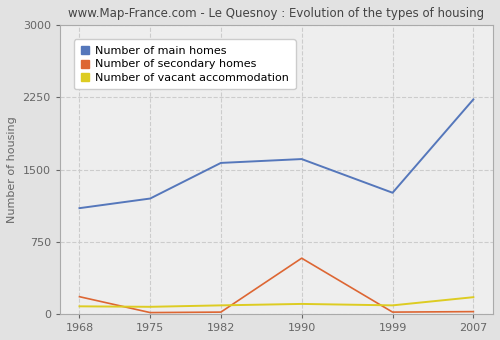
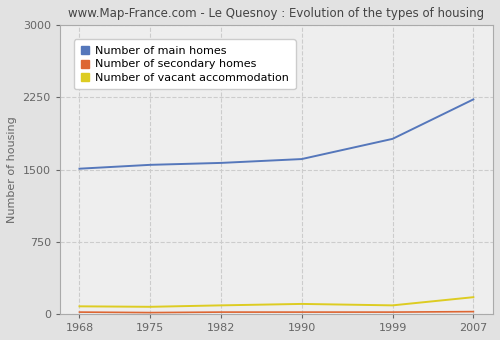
Number of main homes/1968: 1100 -> 1510
Number of secondary homes/1968: 180 -> 20
Number of main homes/1975: 1200 -> 1550
Number of secondary homes/1990: 580 -> 20
Number of main homes/1999: 1260 -> 1820
